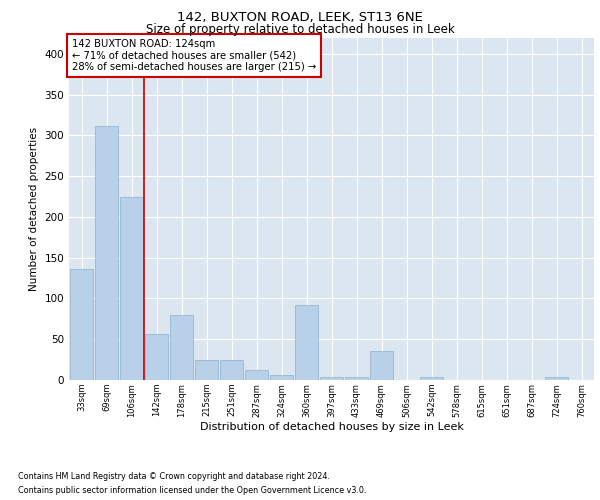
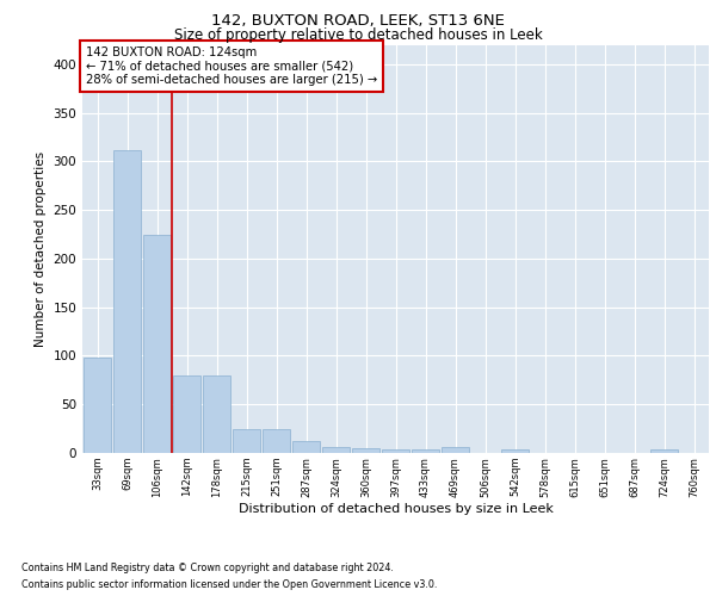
33sqm: 136 -> 98
142sqm: 56 -> 80
360sqm: 92 -> 5
469sqm: 36 -> 6
